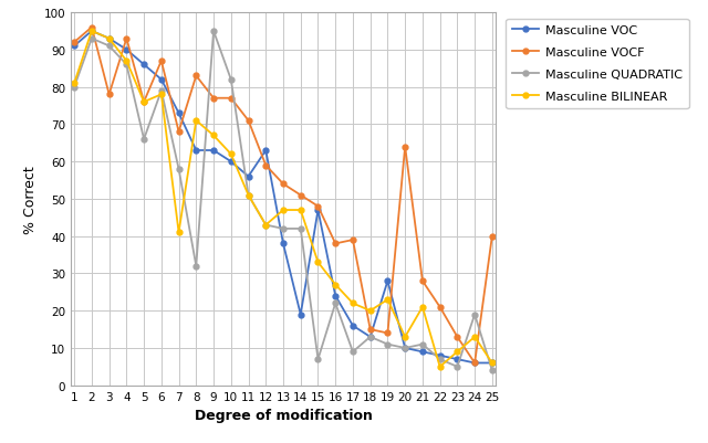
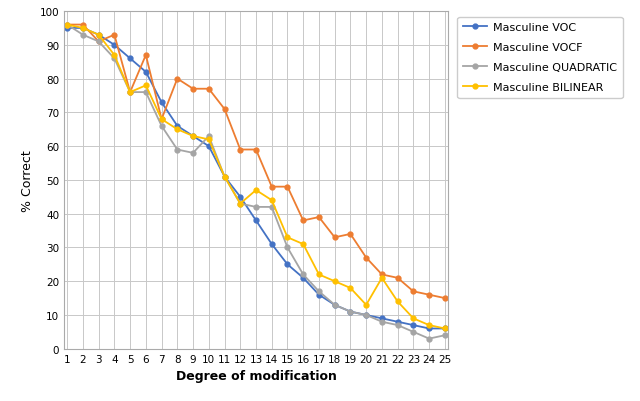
Masculine VOC/1: 91 -> 95
Masculine VOCF/1: 92 -> 96
Masculine QUADRATIC/1: 80 -> 96
Masculine BILINEAR/1: 81 -> 96
Masculine VOCF/3: 78 -> 91
Masculine QUADRATIC/5: 66 -> 76
Masculine QUADRATIC/6: 79 -> 76
Masculine QUADRATIC/7: 58 -> 66
Masculine BILINEAR/7: 41 -> 68
Masculine VOC/8: 63 -> 66
Masculine VOCF/8: 83 -> 80
Masculine QUADRATIC/8: 32 -> 59
Masculine BILINEAR/8: 71 -> 65
Masculine QUADRATIC/9: 95 -> 58
Masculine BILINEAR/9: 67 -> 63
Masculine QUADRATIC/10: 82 -> 63
Masculine VOC/11: 56 -> 51
Masculine VOC/12: 63 -> 45
Masculine VOCF/13: 54 -> 59
Masculine VOC/14: 19 -> 31
Masculine VOCF/14: 51 -> 48
Masculine BILINEAR/14: 47 -> 44
Masculine VOC/15: 47 -> 25
Masculine QUADRATIC/15: 7 -> 30
Masculine VOC/16: 24 -> 21
Masculine BILINEAR/16: 27 -> 31
Masculine QUADRATIC/17: 9 -> 17
Masculine VOCF/18: 15 -> 33
Masculine VOC/19: 28 -> 11
Masculine VOCF/19: 14 -> 34
Masculine BILINEAR/19: 23 -> 18
Masculine VOCF/20: 64 -> 27
Masculine VOCF/21: 28 -> 22
Masculine QUADRATIC/21: 11 -> 8
Masculine BILINEAR/22: 5 -> 14
Masculine VOCF/23: 13 -> 17
Masculine VOCF/24: 6 -> 16
Masculine QUADRATIC/24: 19 -> 3
Masculine BILINEAR/24: 13 -> 7
Masculine VOCF/25: 40 -> 15
